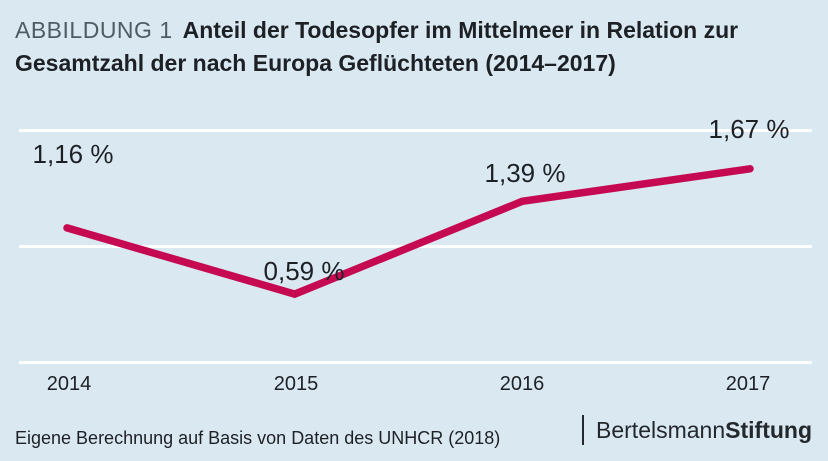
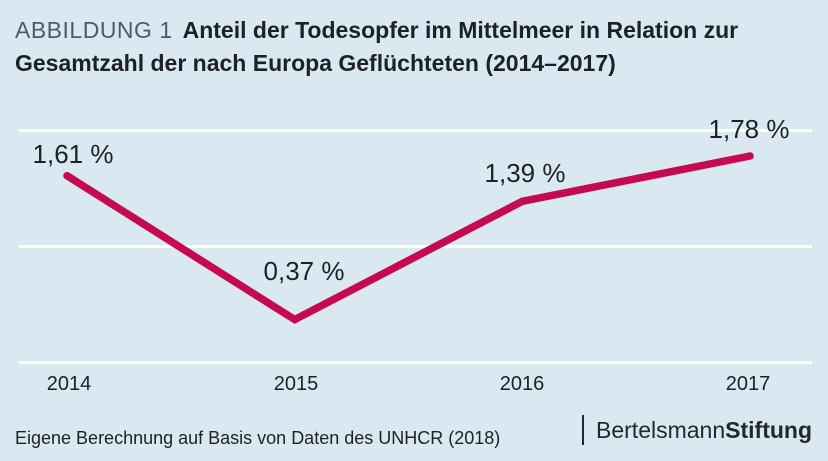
2014: 1,16 -> 1,61
2015: 0,59 -> 0,37
2017: 1,67 -> 1,78
